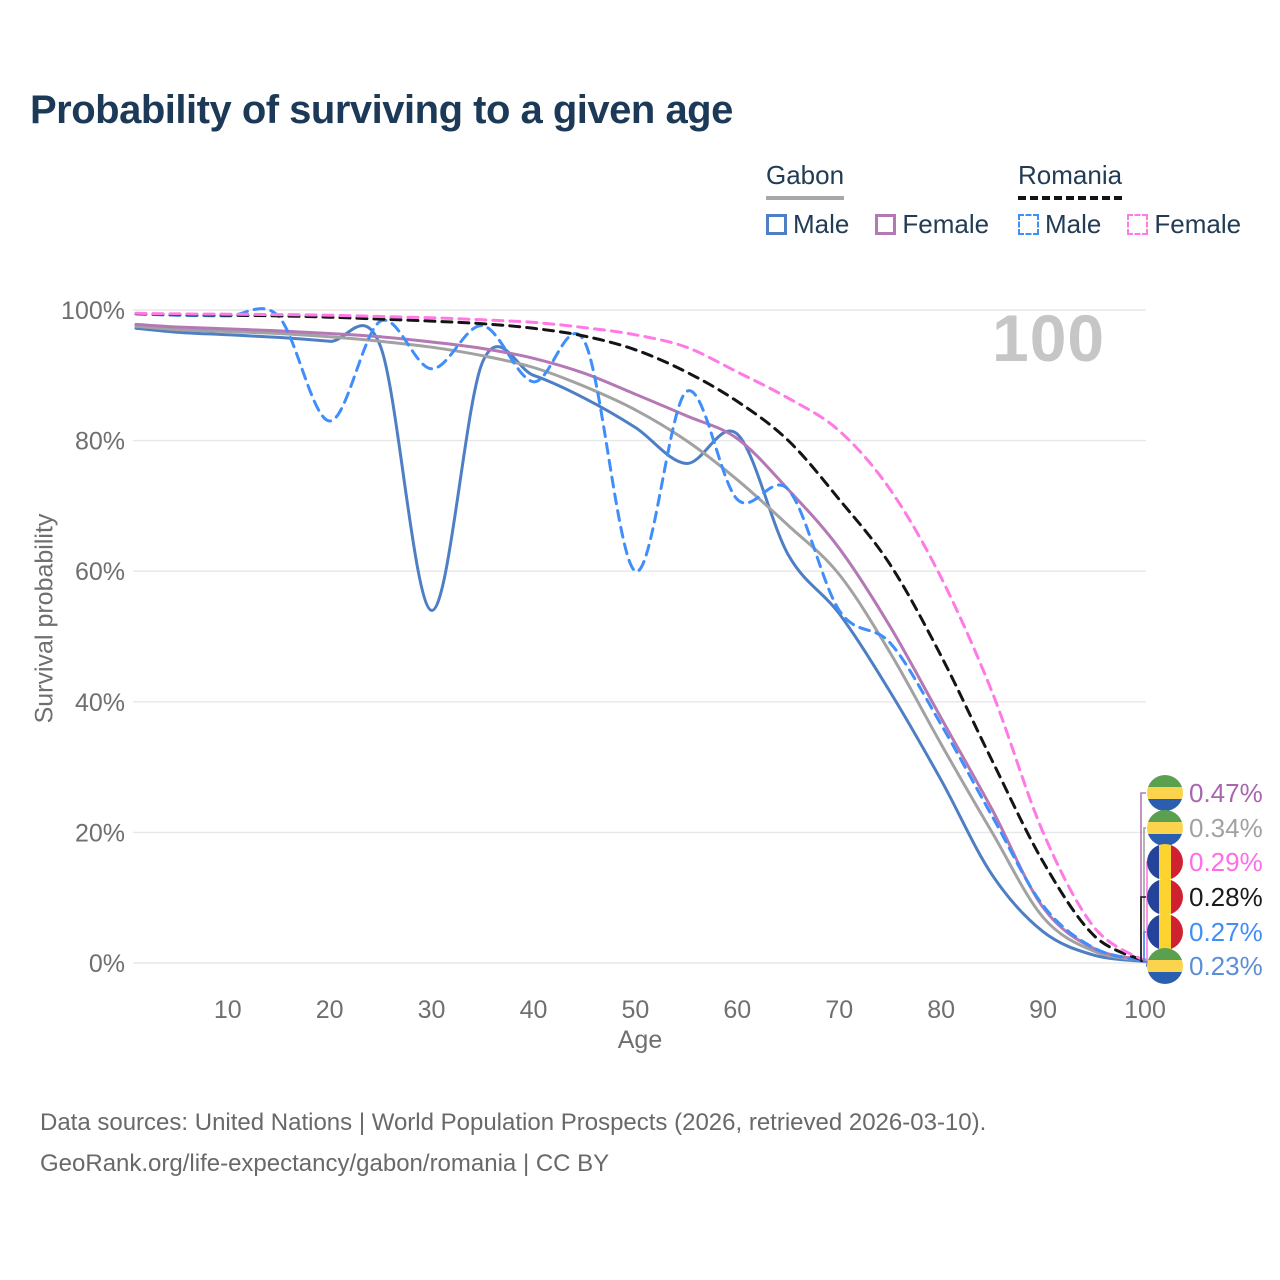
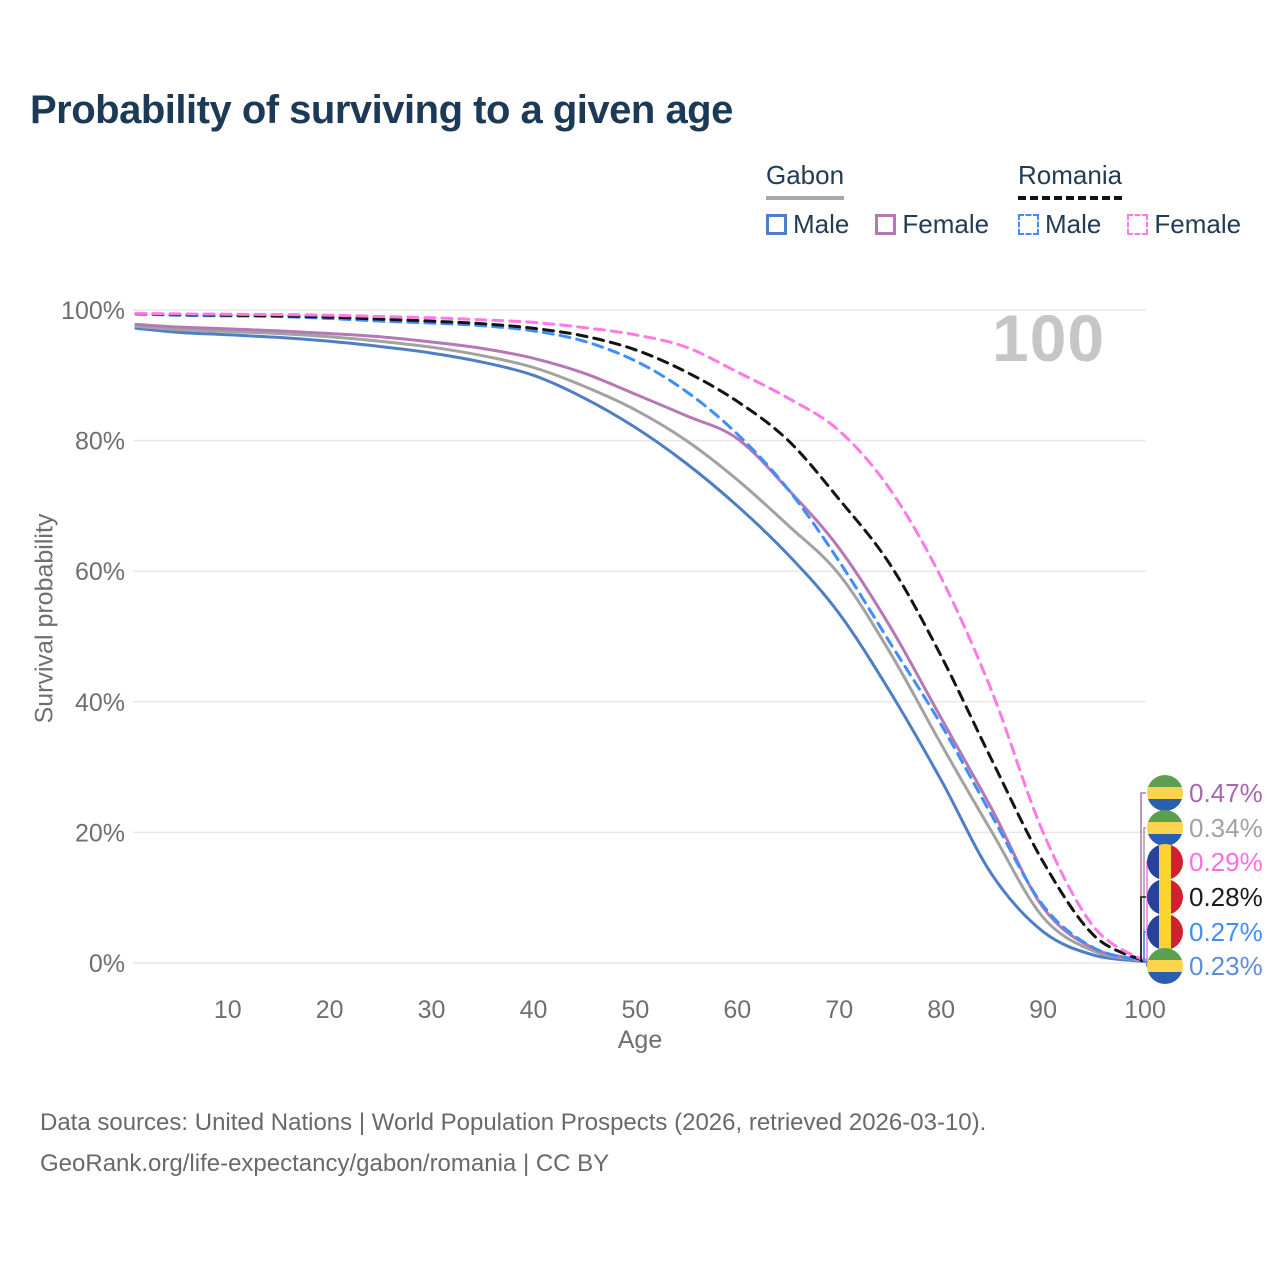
Romania Male/20: 83% -> 99%
Gabon Male/30: 54% -> 93%
Romania Male/30: 91% -> 98%
Romania Male/40: 89% -> 97%
Romania Male/50: 60% -> 92%
Gabon Male/60: 81% -> 70%
Romania Male/60: 71% -> 81%
Romania Male/70: 54% -> 62%
